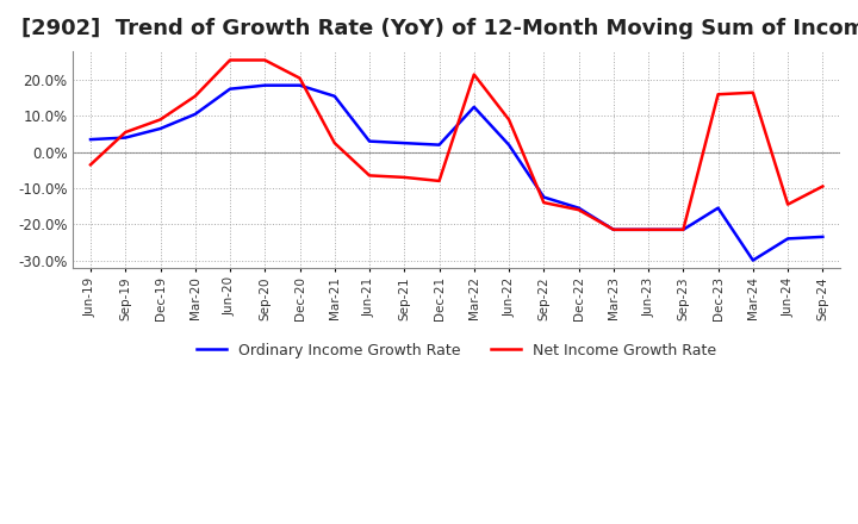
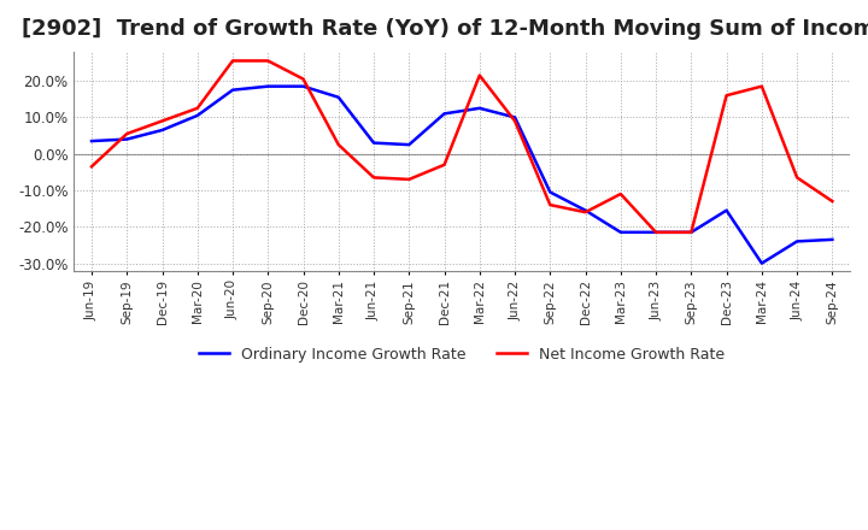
Net Income Growth Rate/Mar-20: 15.5% -> 12.5%
Ordinary Income Growth Rate/Dec-21: 2.0% -> 11.0%
Net Income Growth Rate/Dec-21: -8.0% -> -3.0%
Ordinary Income Growth Rate/Jun-22: 2.0% -> 10.0%
Ordinary Income Growth Rate/Sep-22: -12.5% -> -10.5%
Net Income Growth Rate/Mar-23: -21.5% -> -11.0%
Net Income Growth Rate/Mar-24: 16.5% -> 18.5%
Net Income Growth Rate/Jun-24: -14.5% -> -6.5%
Net Income Growth Rate/Sep-24: -9.5% -> -13.0%
